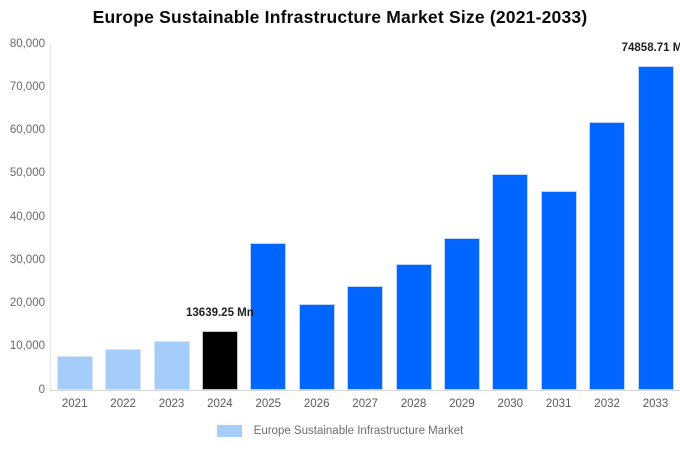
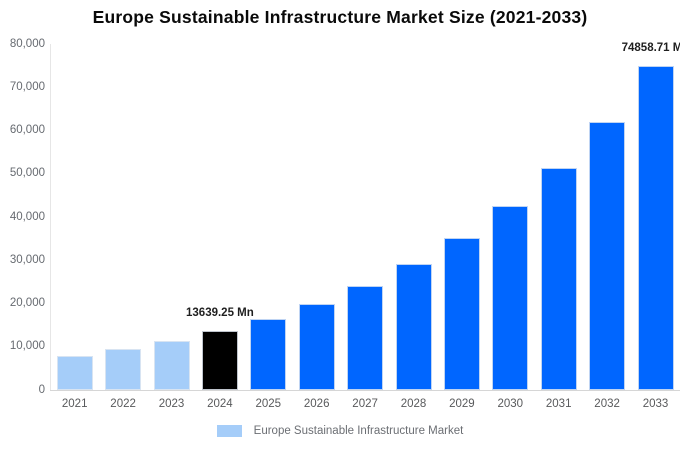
2025: 34000 -> 16000
2030: 50000 -> 42000
2031: 46000 -> 51000
